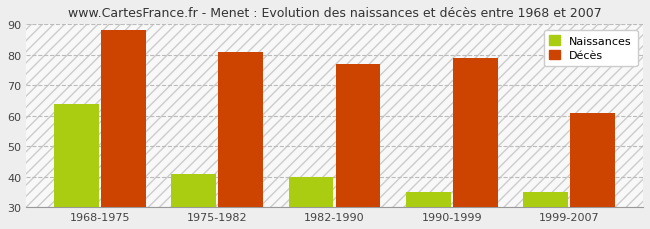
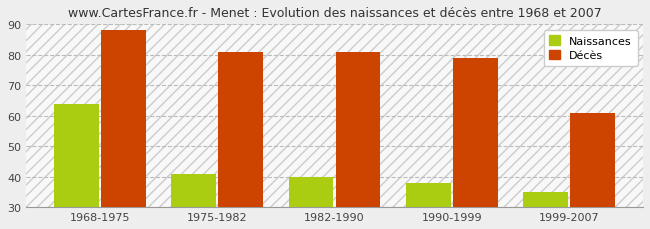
Décès/1982-1990: 77 -> 81
Naissances/1990-1999: 35 -> 38
